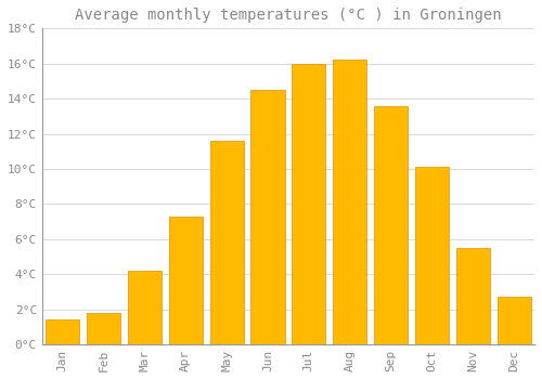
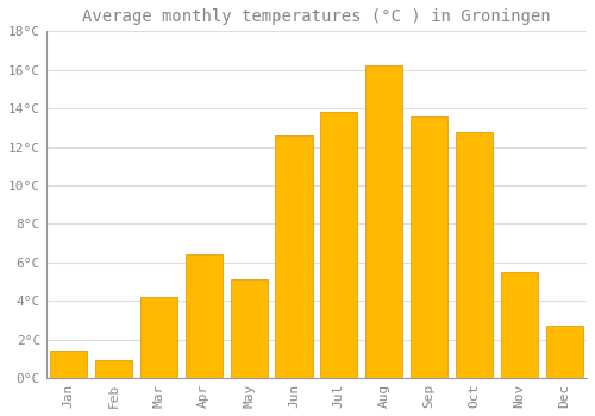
Feb: 1.8°C -> 0.9°C
Apr: 7.3°C -> 6.4°C
May: 11.6°C -> 5.1°C
Jun: 14.5°C -> 12.6°C
Jul: 16.0°C -> 13.8°C
Oct: 10.1°C -> 12.8°C
